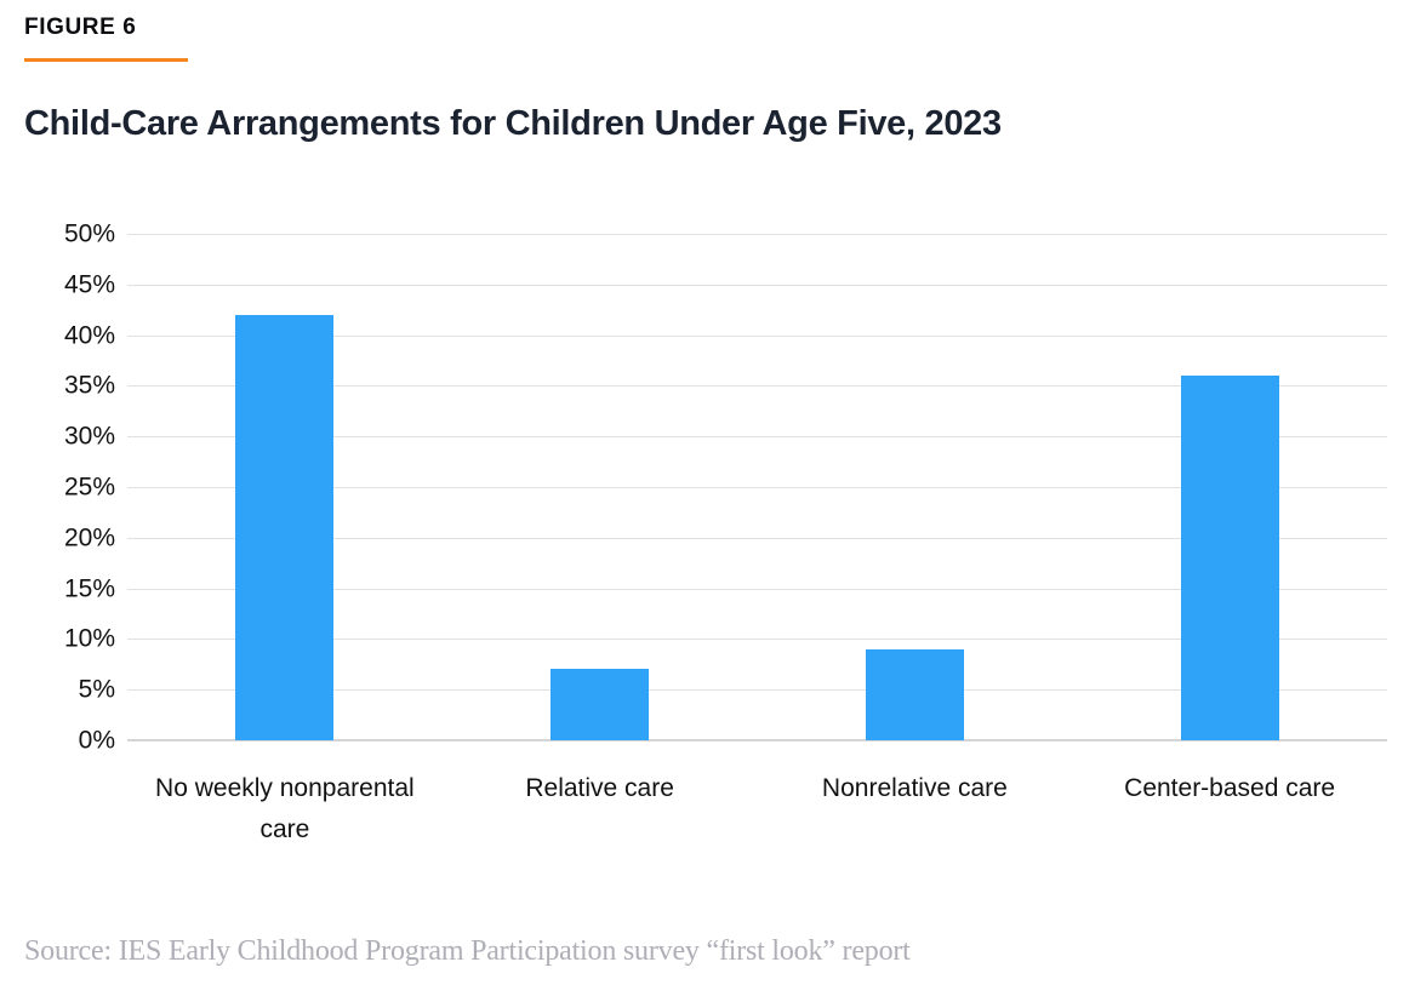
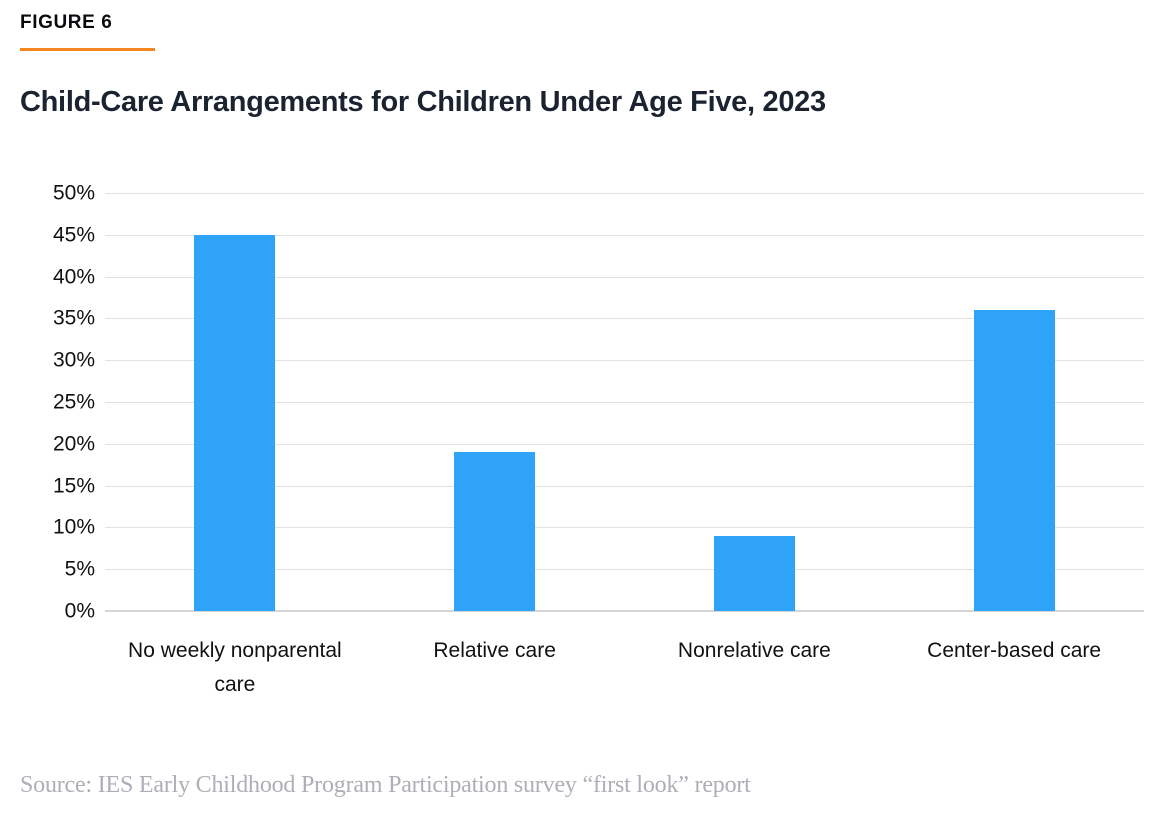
No weekly nonparental care: 42% -> 45%
Relative care: 7% -> 19%
